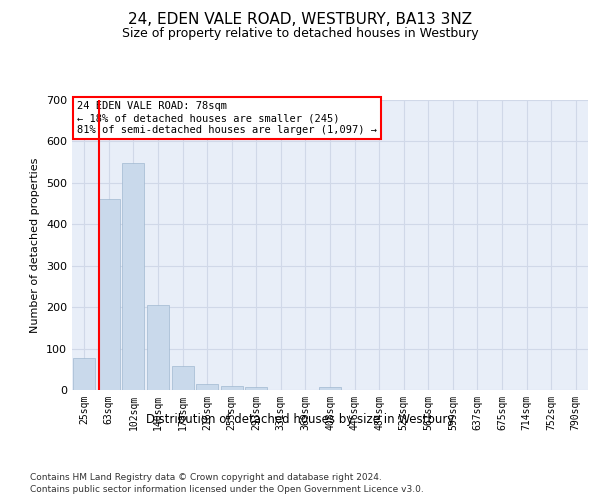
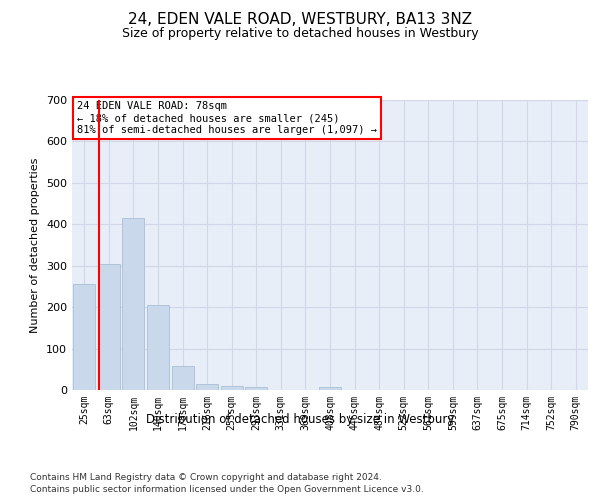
25sqm: 78 -> 255
63sqm: 462 -> 305
102sqm: 548 -> 415
